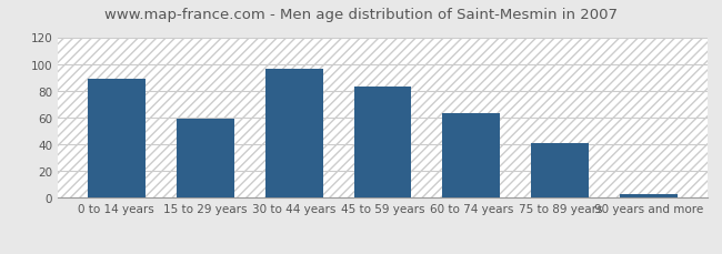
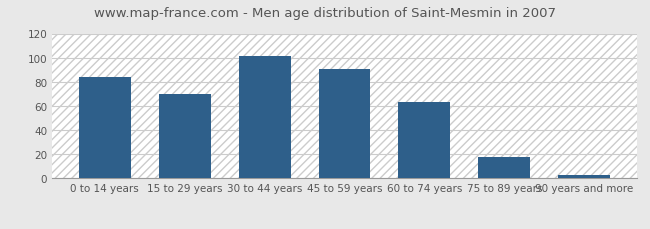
0 to 14 years: 89 -> 84
15 to 29 years: 59 -> 70
30 to 44 years: 96 -> 101
45 to 59 years: 83 -> 91
75 to 89 years: 41 -> 18
